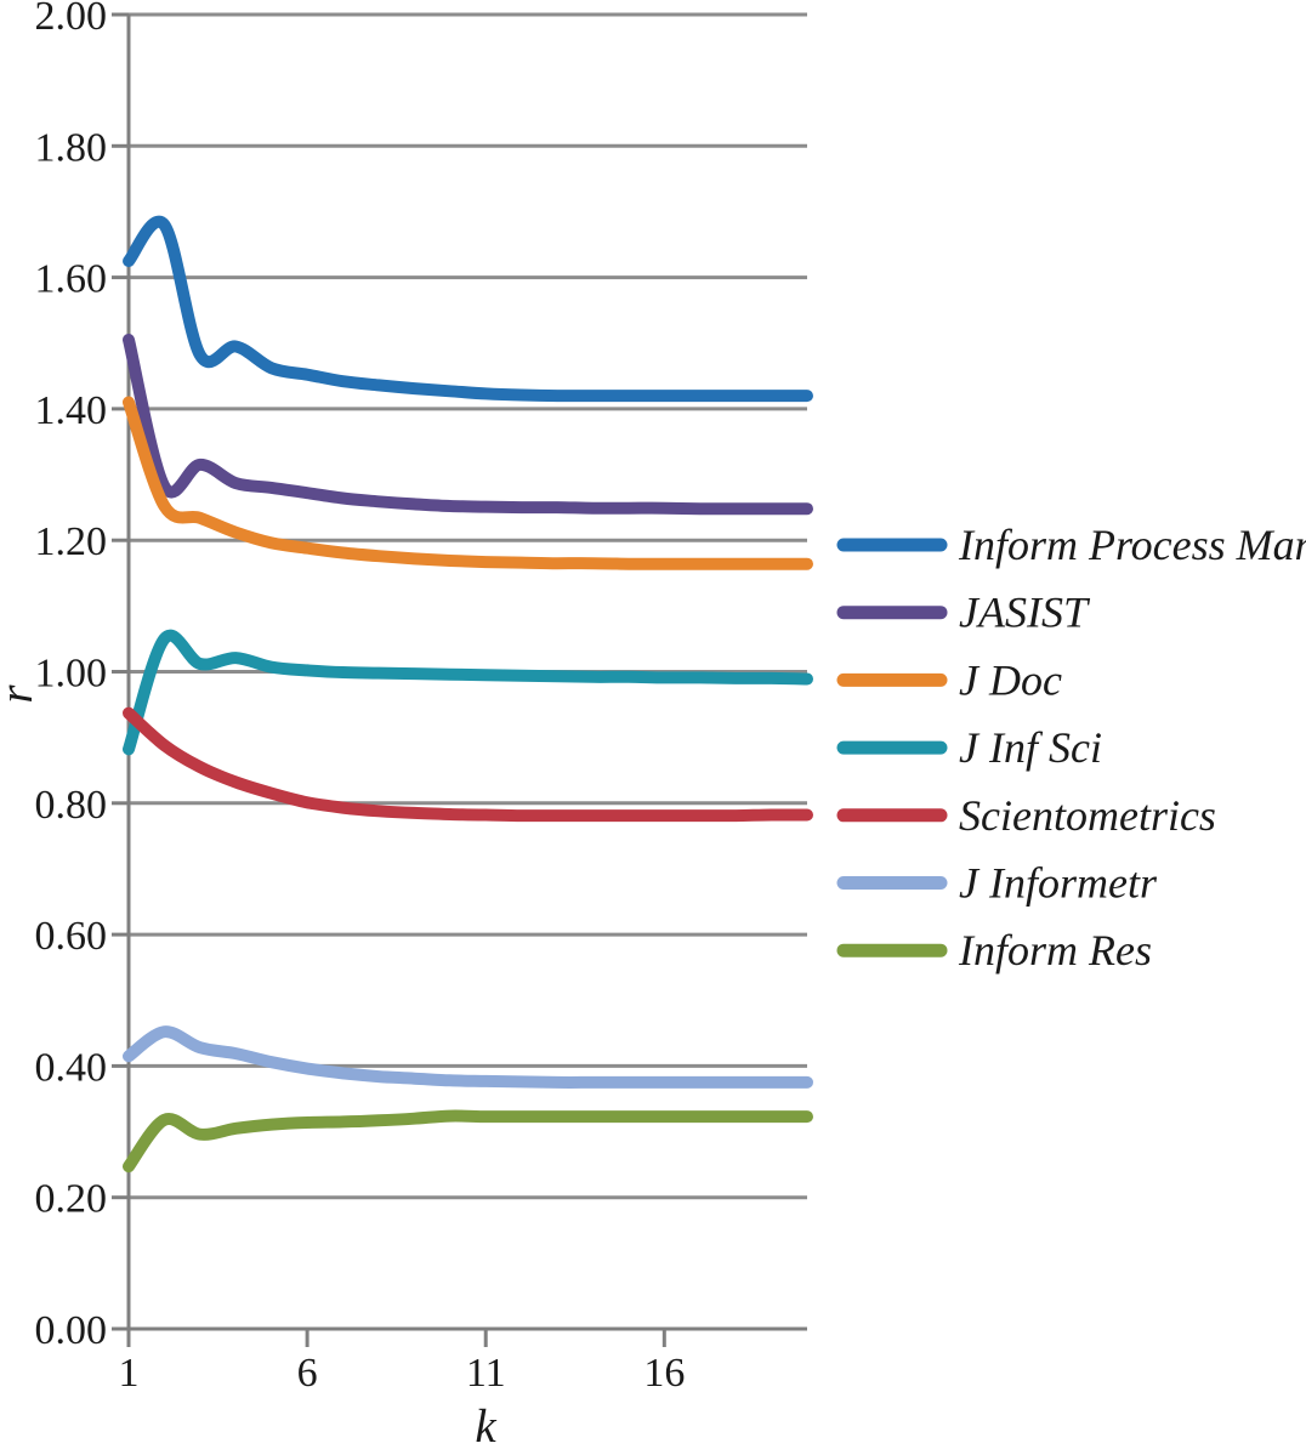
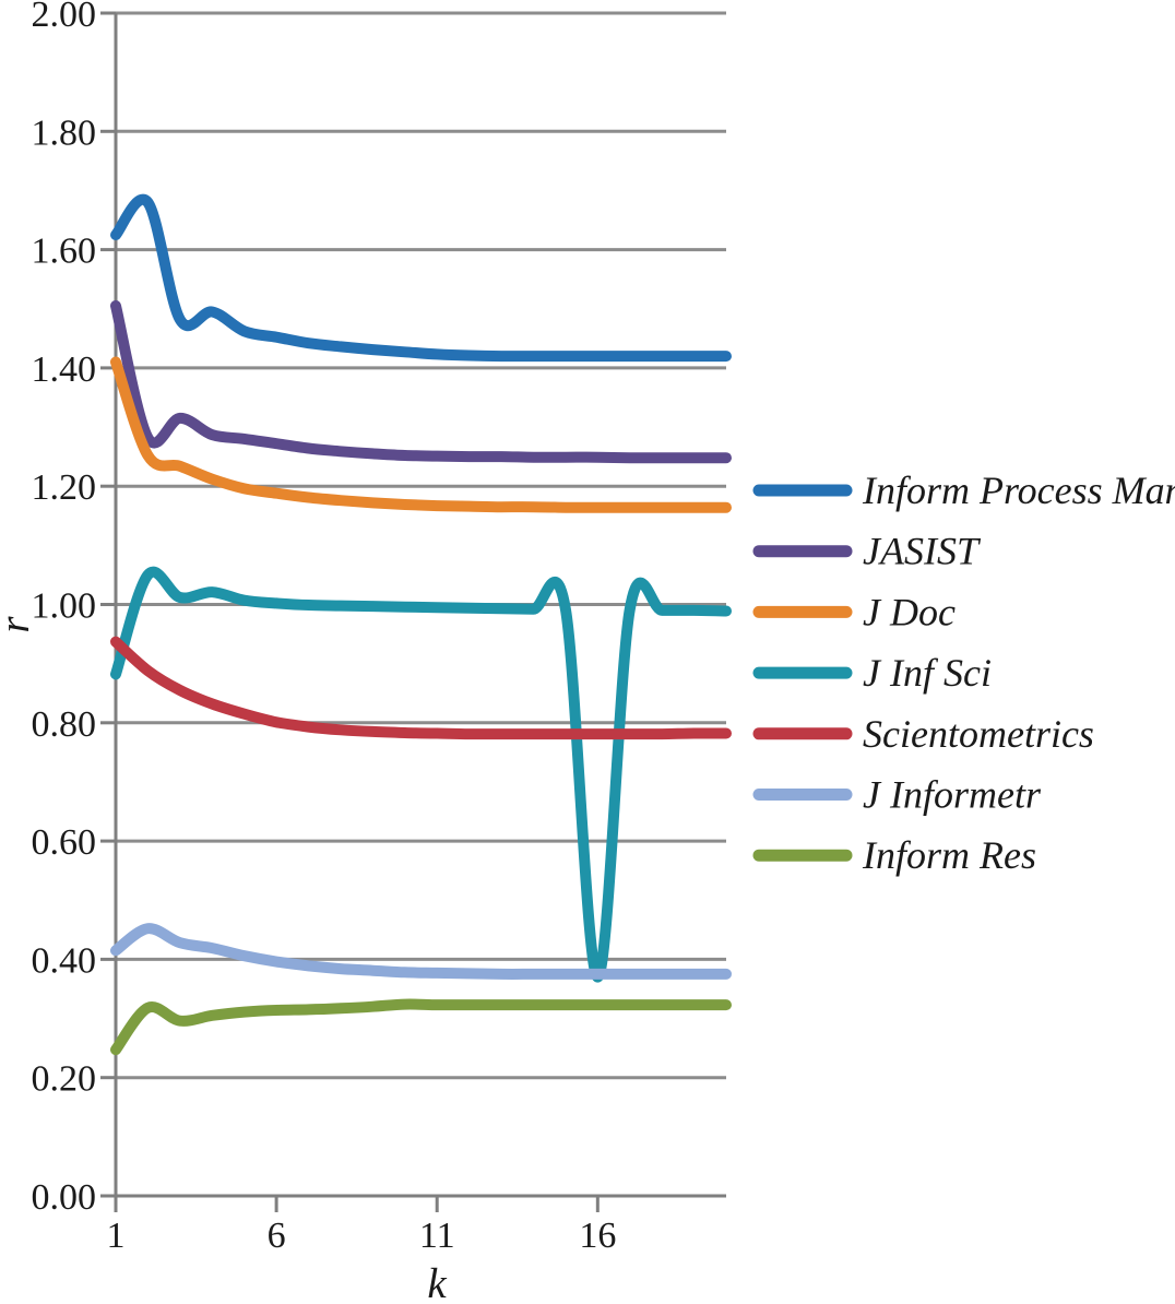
J Inf Sci/16: 0.99 -> 0.37
